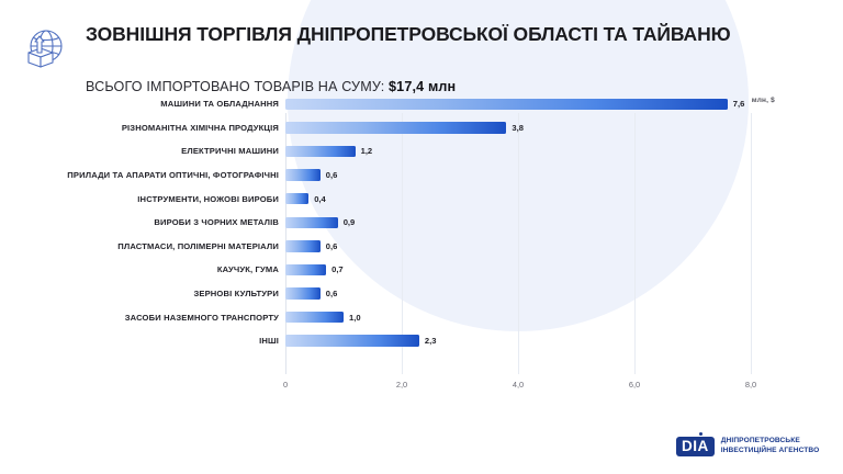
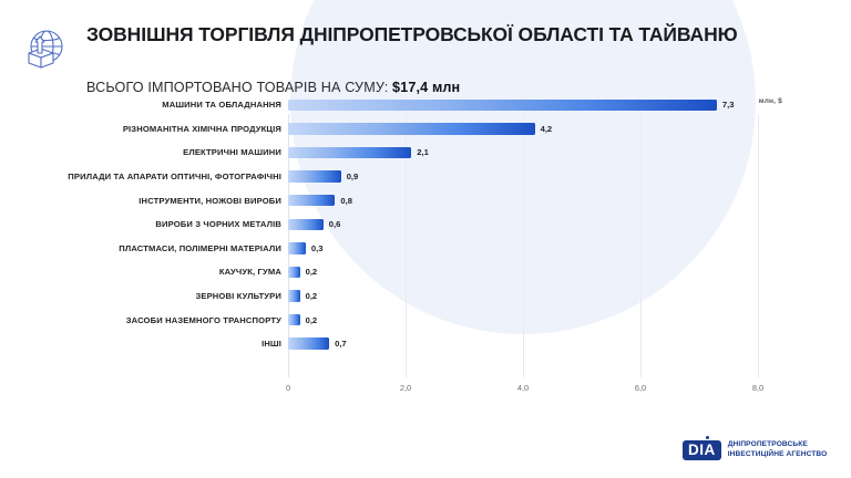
МАШИНИ ТА ОБЛАДНАННЯ: 7,6 -> 7,3
РІЗНОМАНІТНА ХІМІЧНА ПРОДУКЦІЯ: 3,8 -> 4,2
ЕЛЕКТРИЧНІ МАШИНИ: 1,2 -> 2,1
ПРИЛАДИ ТА АПАРАТИ ОПТИЧНІ, ФОТОГРАФІЧНІ: 0,6 -> 0,9
ІНСТРУМЕНТИ, НОЖОВІ ВИРОБИ: 0,4 -> 0,8
ВИРОБИ З ЧОРНИХ МЕТАЛІВ: 0,9 -> 0,6
ПЛАСТМАСИ, ПОЛІМЕРНІ МАТЕРІАЛИ: 0,6 -> 0,3
КАУЧУК, ГУМА: 0,7 -> 0,2
ЗЕРНОВІ КУЛЬТУРИ: 0,6 -> 0,2
ЗАСОБИ НАЗЕМНОГО ТРАНСПОРТУ: 1,0 -> 0,2
ІНШІ: 2,3 -> 0,7
